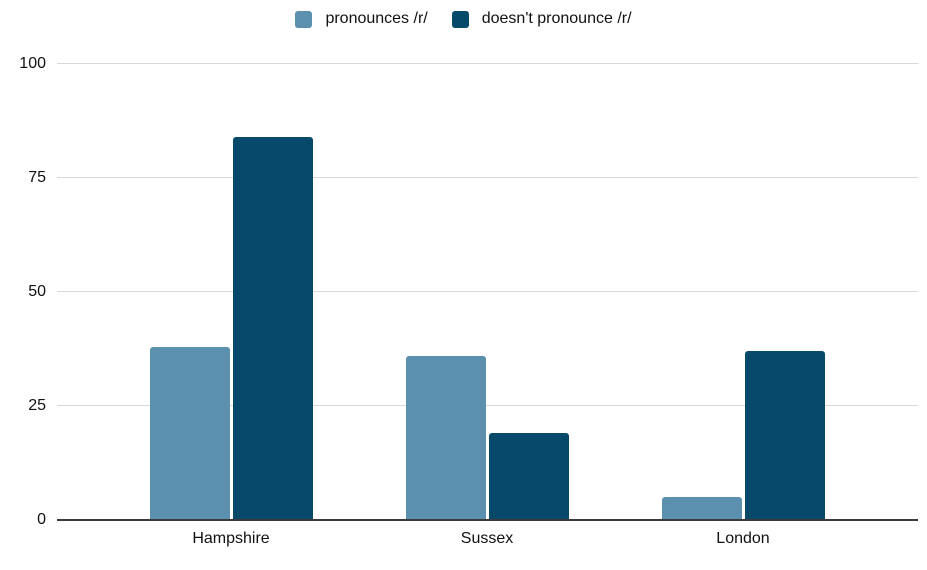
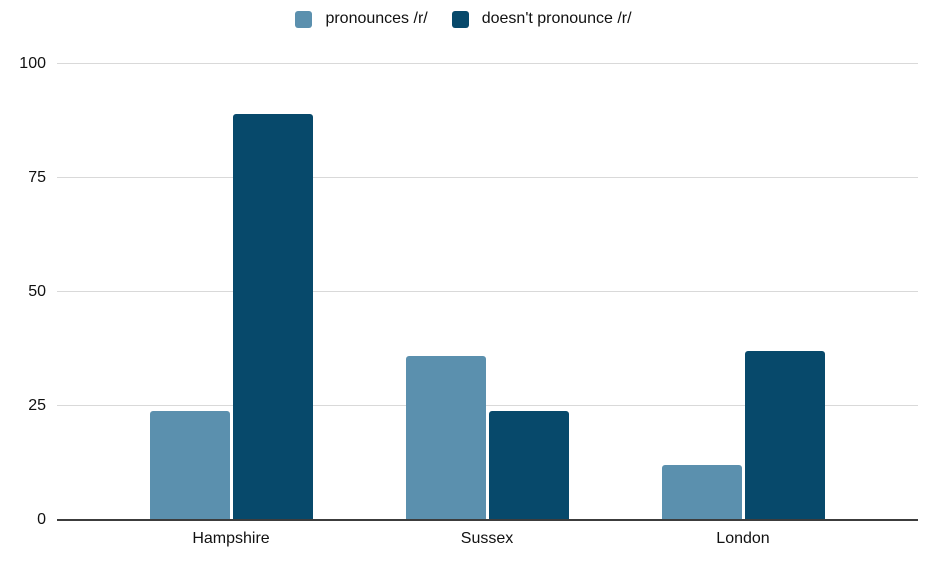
pronounces /r//Hampshire: 38 -> 24
doesn't pronounce /r//Hampshire: 84 -> 89
doesn't pronounce /r//Sussex: 19 -> 24
pronounces /r//London: 5 -> 12
